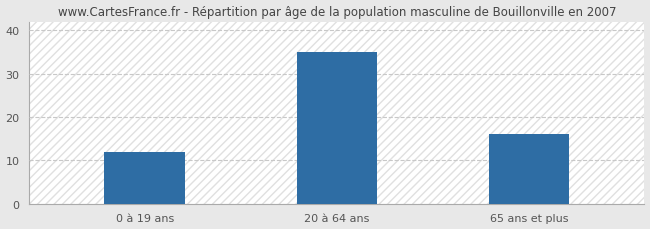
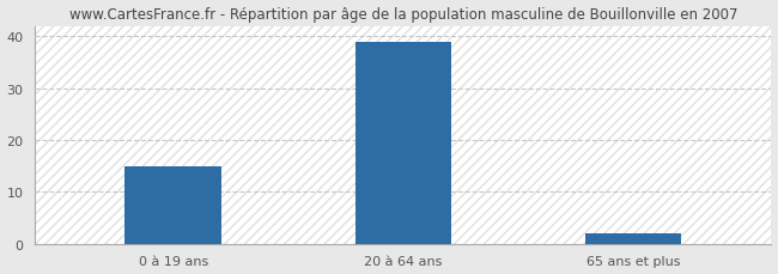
0 à 19 ans: 12 -> 15
20 à 64 ans: 35 -> 39
65 ans et plus: 16 -> 2
